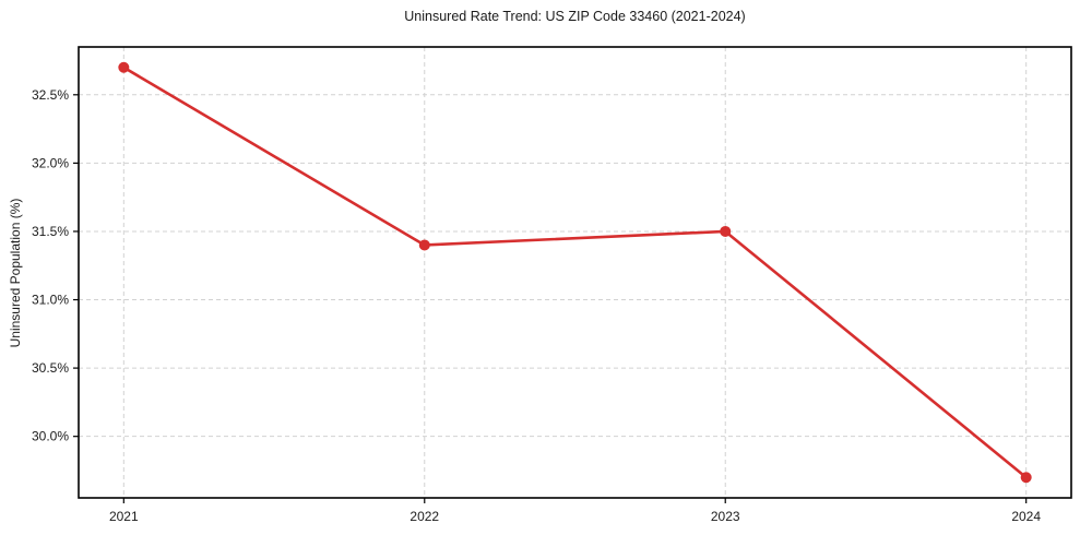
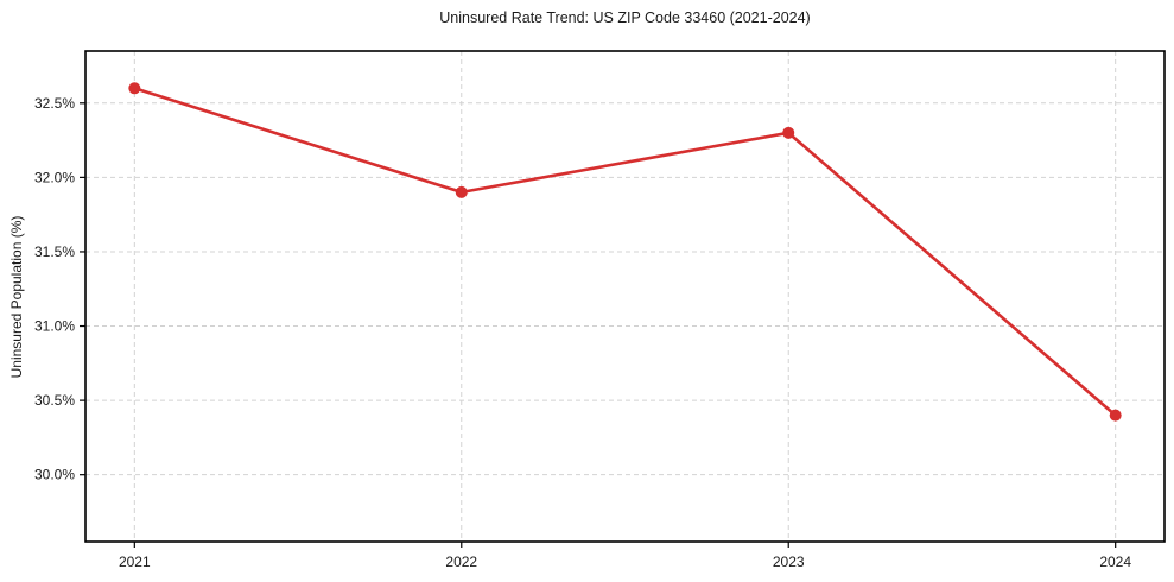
2021: 32.7% -> 32.6%
2022: 31.4% -> 31.9%
2023: 31.5% -> 32.3%
2024: 29.7% -> 30.4%
